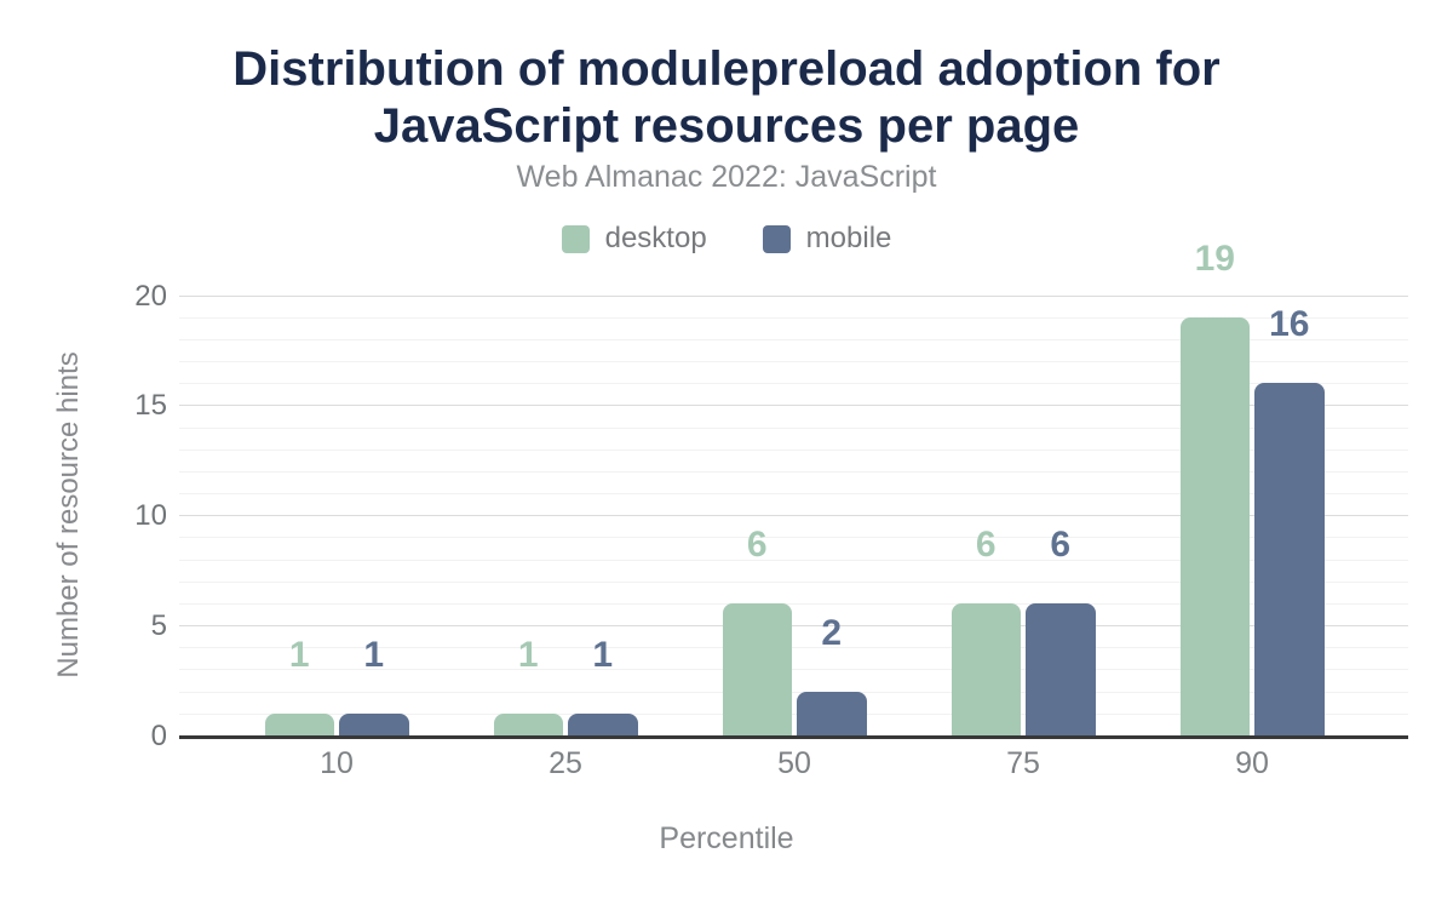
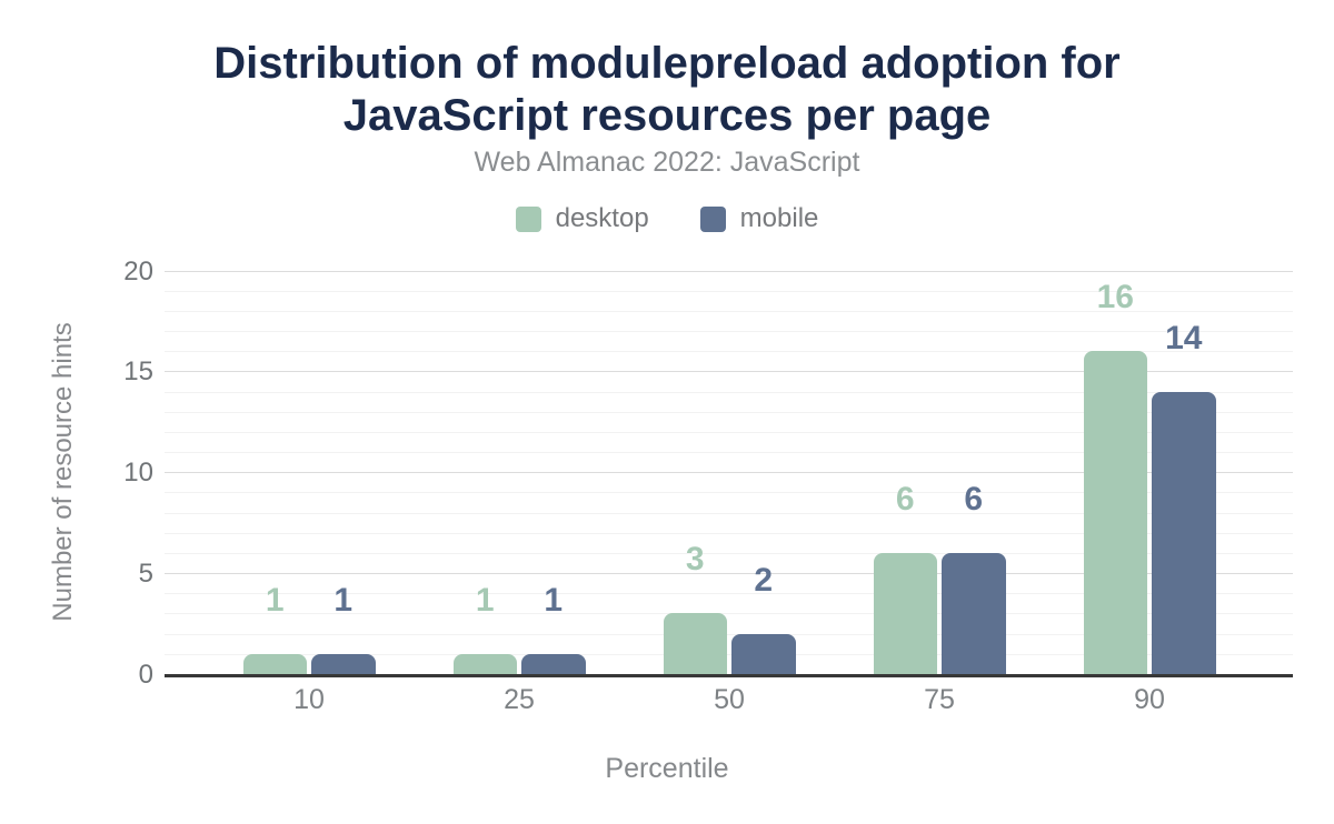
desktop/50: 6 -> 3
desktop/90: 19 -> 16
mobile/90: 16 -> 14
